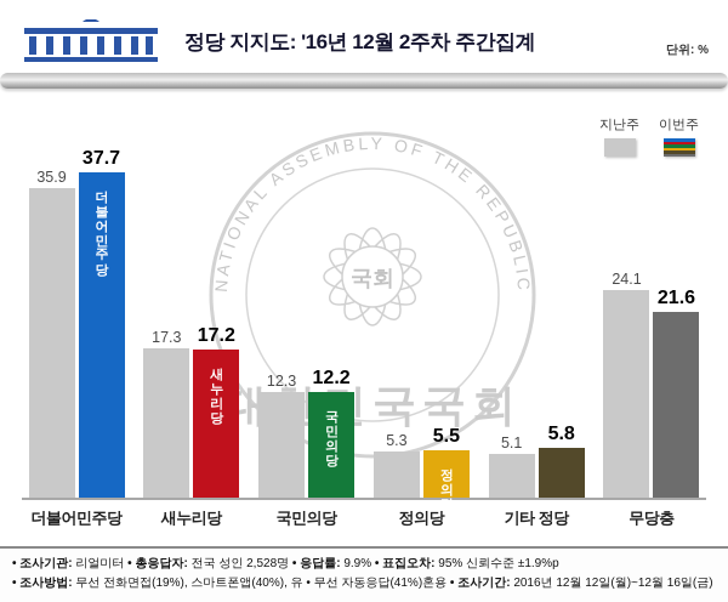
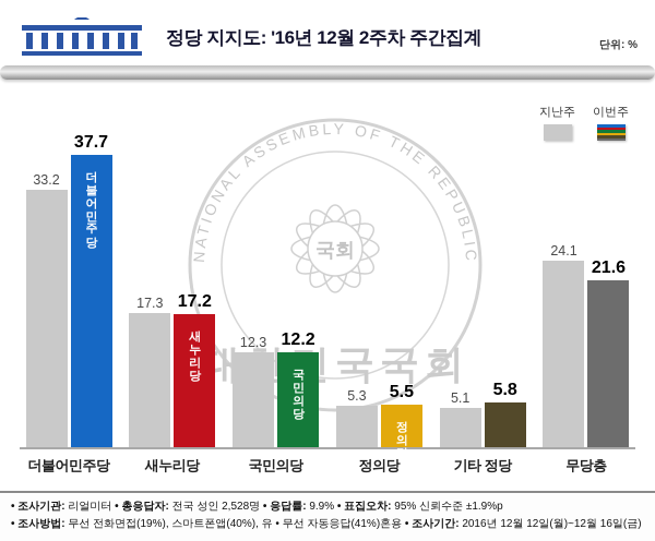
지난주/더불어민주당: 35.9 -> 33.2
